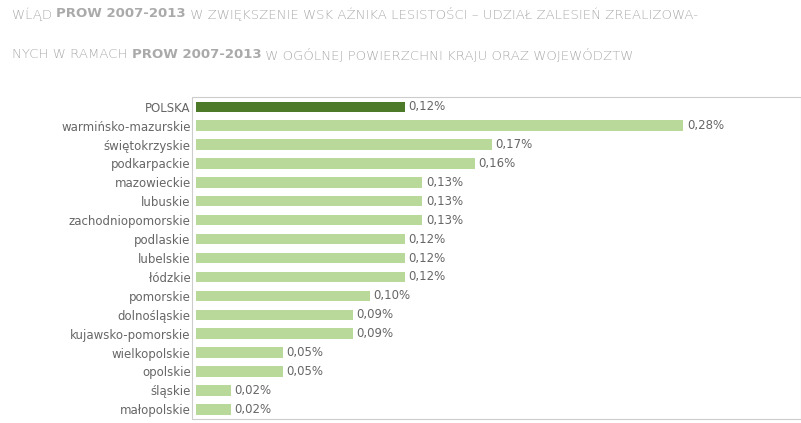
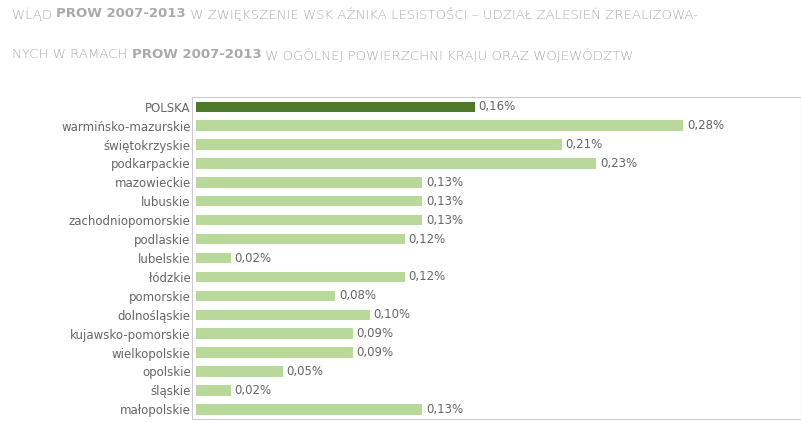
POLSKA: 0,12% -> 0,16%
świętokrzyskie: 0,17% -> 0,21%
podkarpackie: 0,16% -> 0,23%
lubelskie: 0,12% -> 0,02%
pomorskie: 0,10% -> 0,08%
dolnośląskie: 0,09% -> 0,10%
wielkopolskie: 0,05% -> 0,09%
małopolskie: 0,02% -> 0,13%
